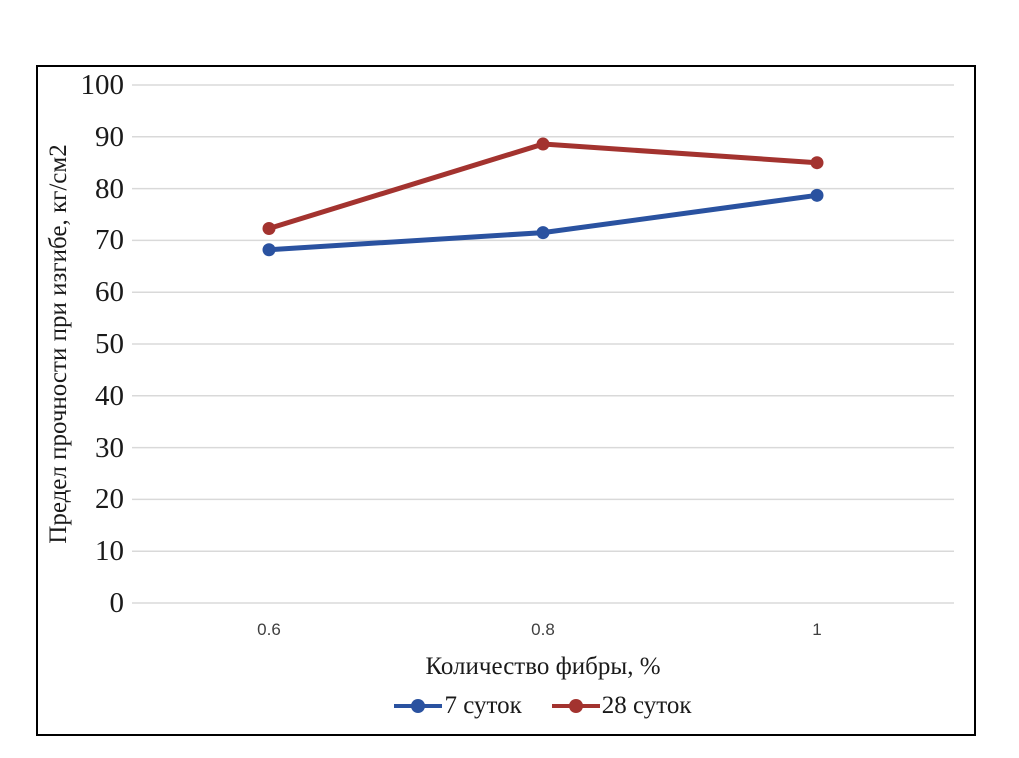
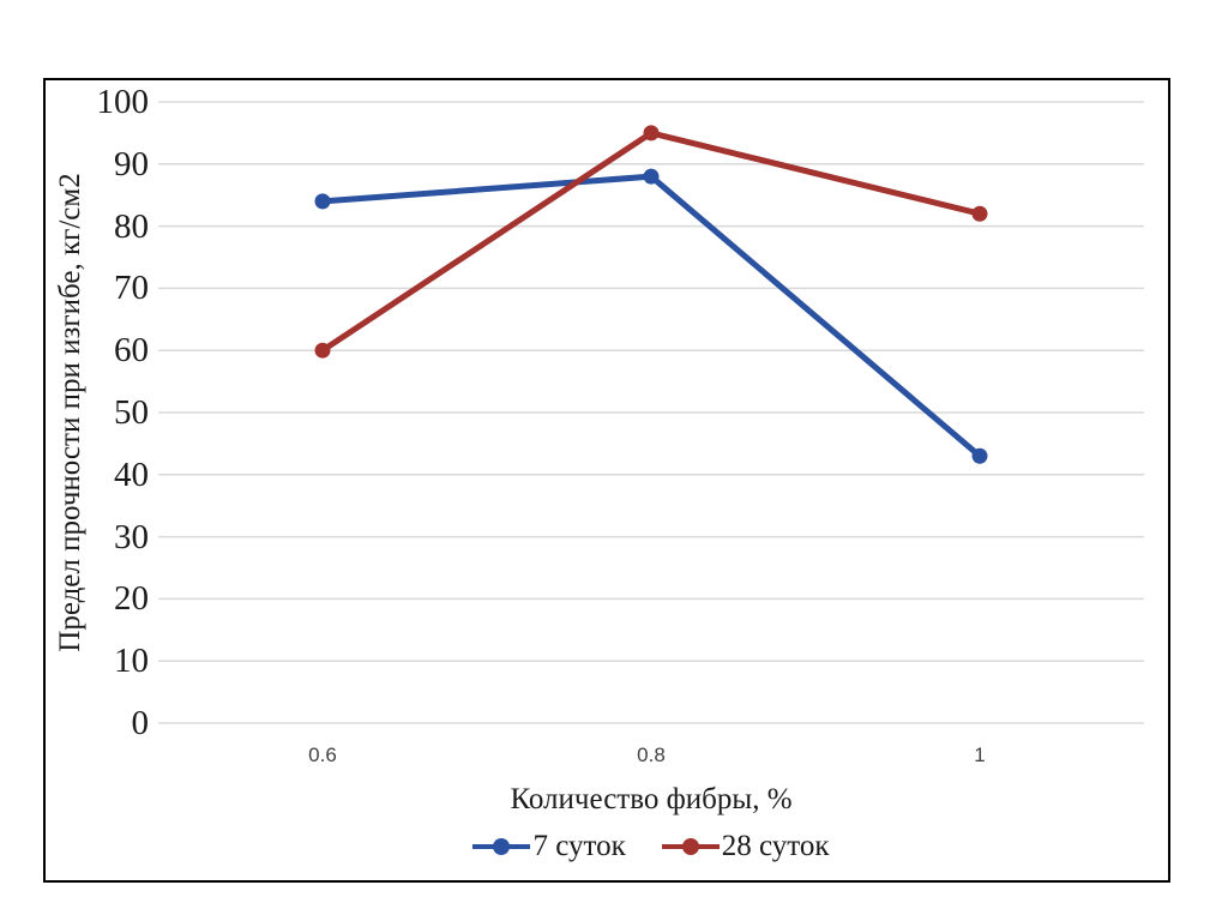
7 суток/0.6: 68 -> 84
28 суток/0.6: 72 -> 60
7 суток/0.8: 72 -> 88
28 суток/0.8: 89 -> 95
7 суток/1: 79 -> 43
28 суток/1: 85 -> 82
